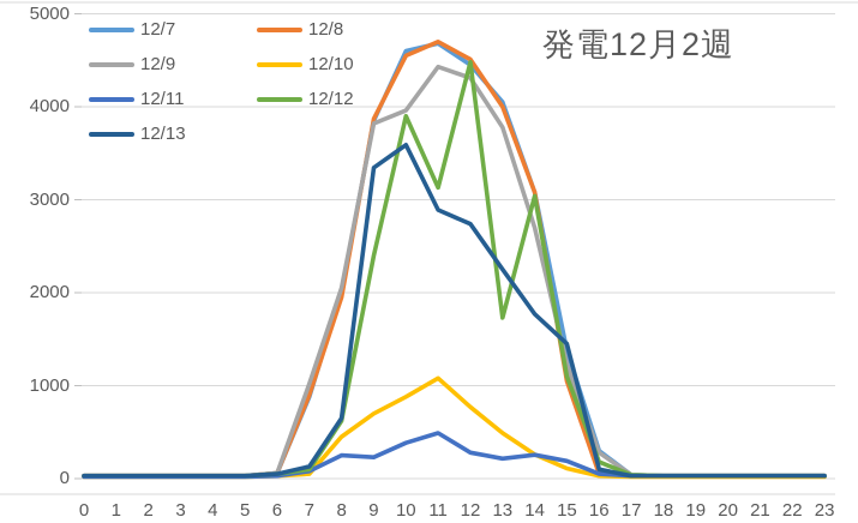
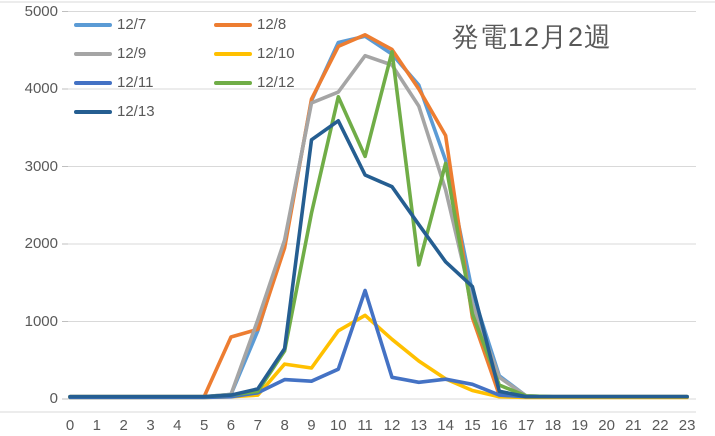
12/8/6: 100 -> 800
12/10/9: 700 -> 400
12/11/11: 500 -> 1400
12/8/14: 3100 -> 3400
